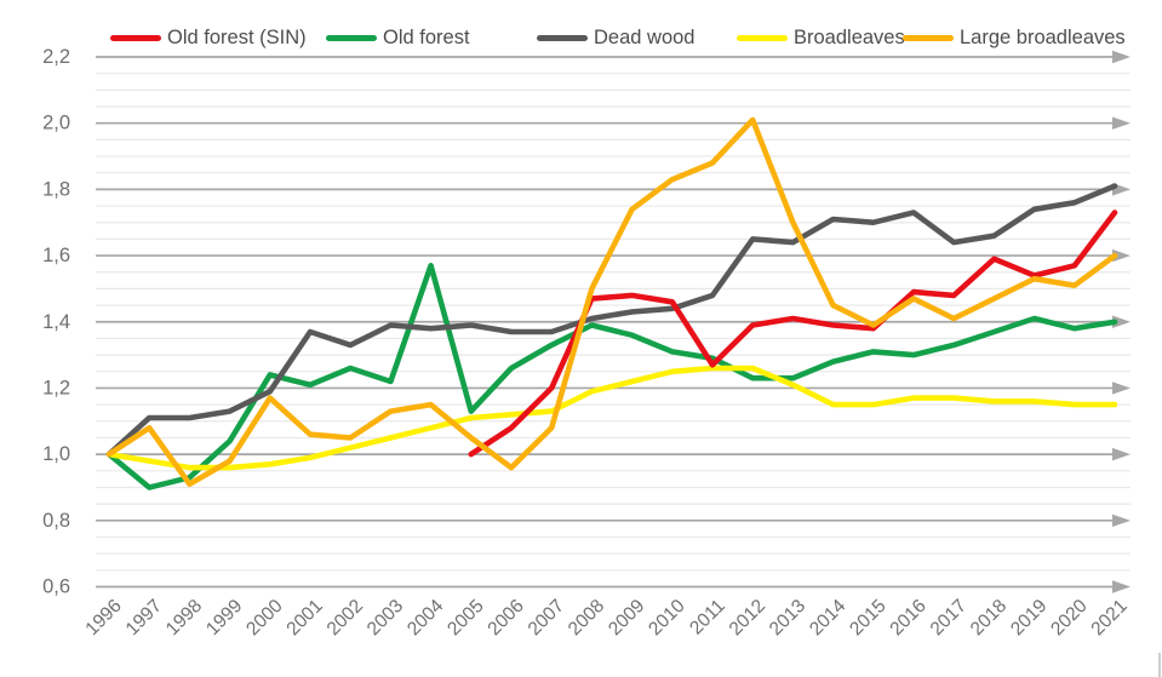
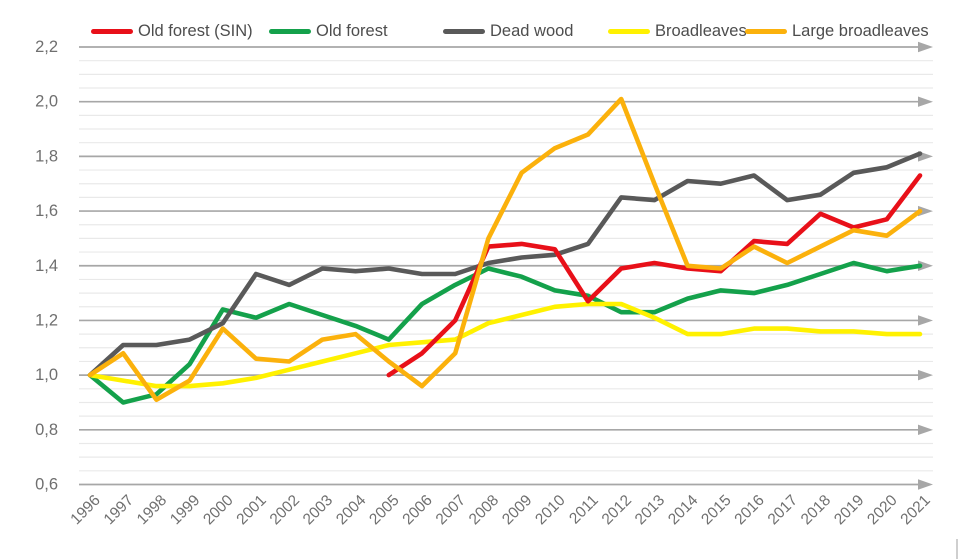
Old forest/2004: 1,57 -> 1,18
Large broadleaves/2014: 1,45 -> 1,40
